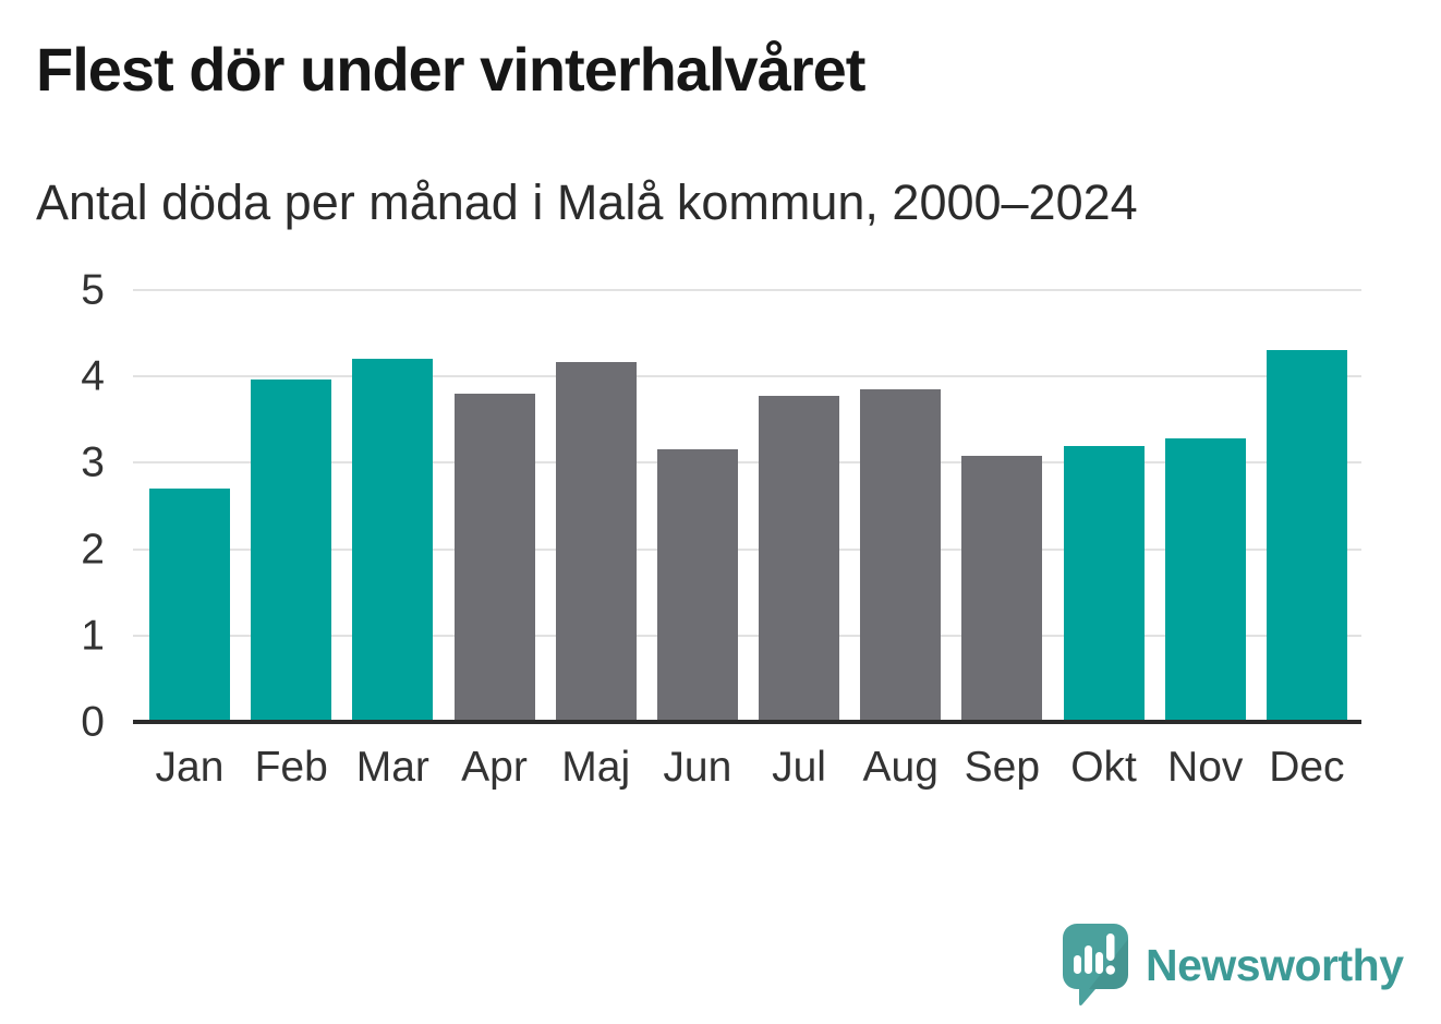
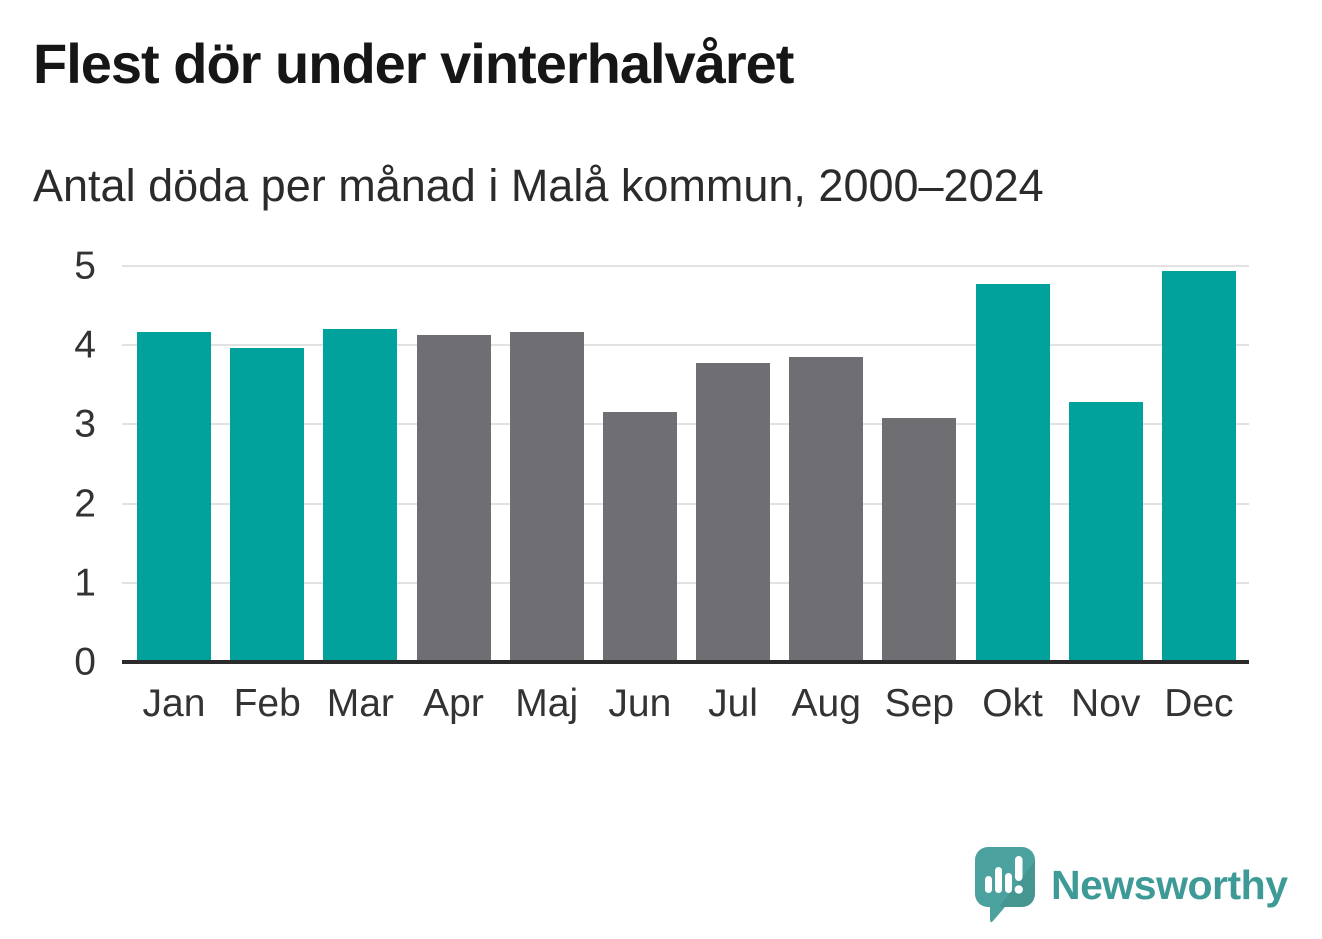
Jan: 2.7 -> 4.2
Apr: 3.8 -> 4.1
Okt: 3.2 -> 4.8
Dec: 4.3 -> 4.9
